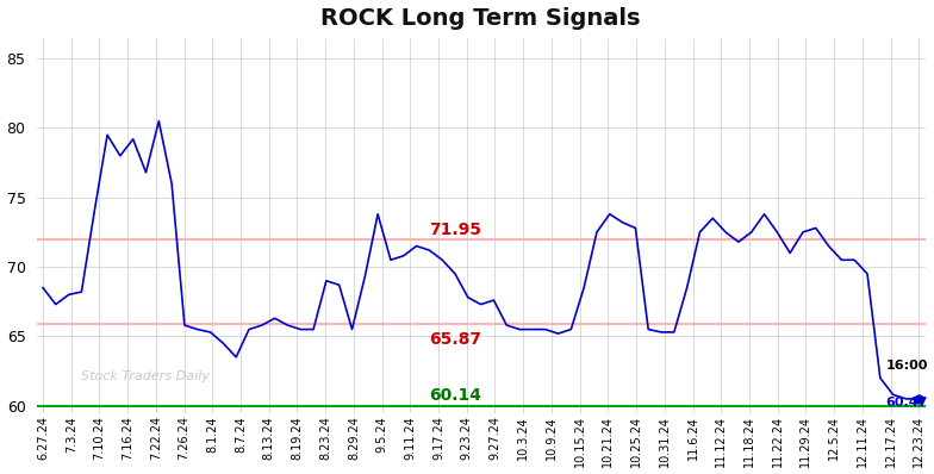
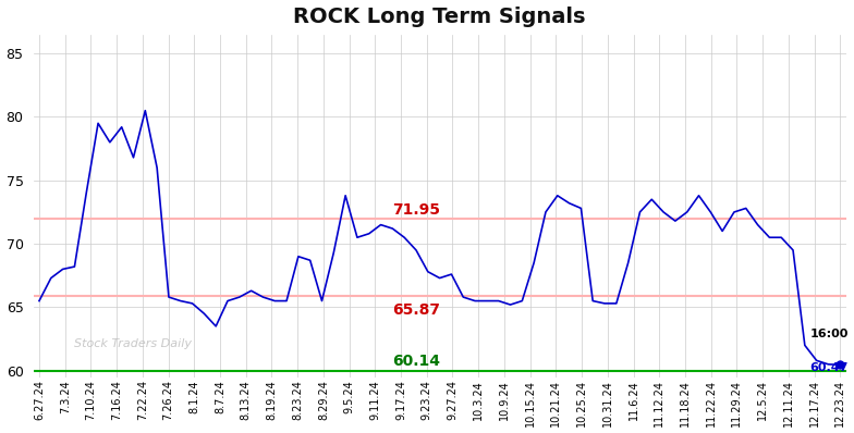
6.27.24: 68.5 -> 65.5
